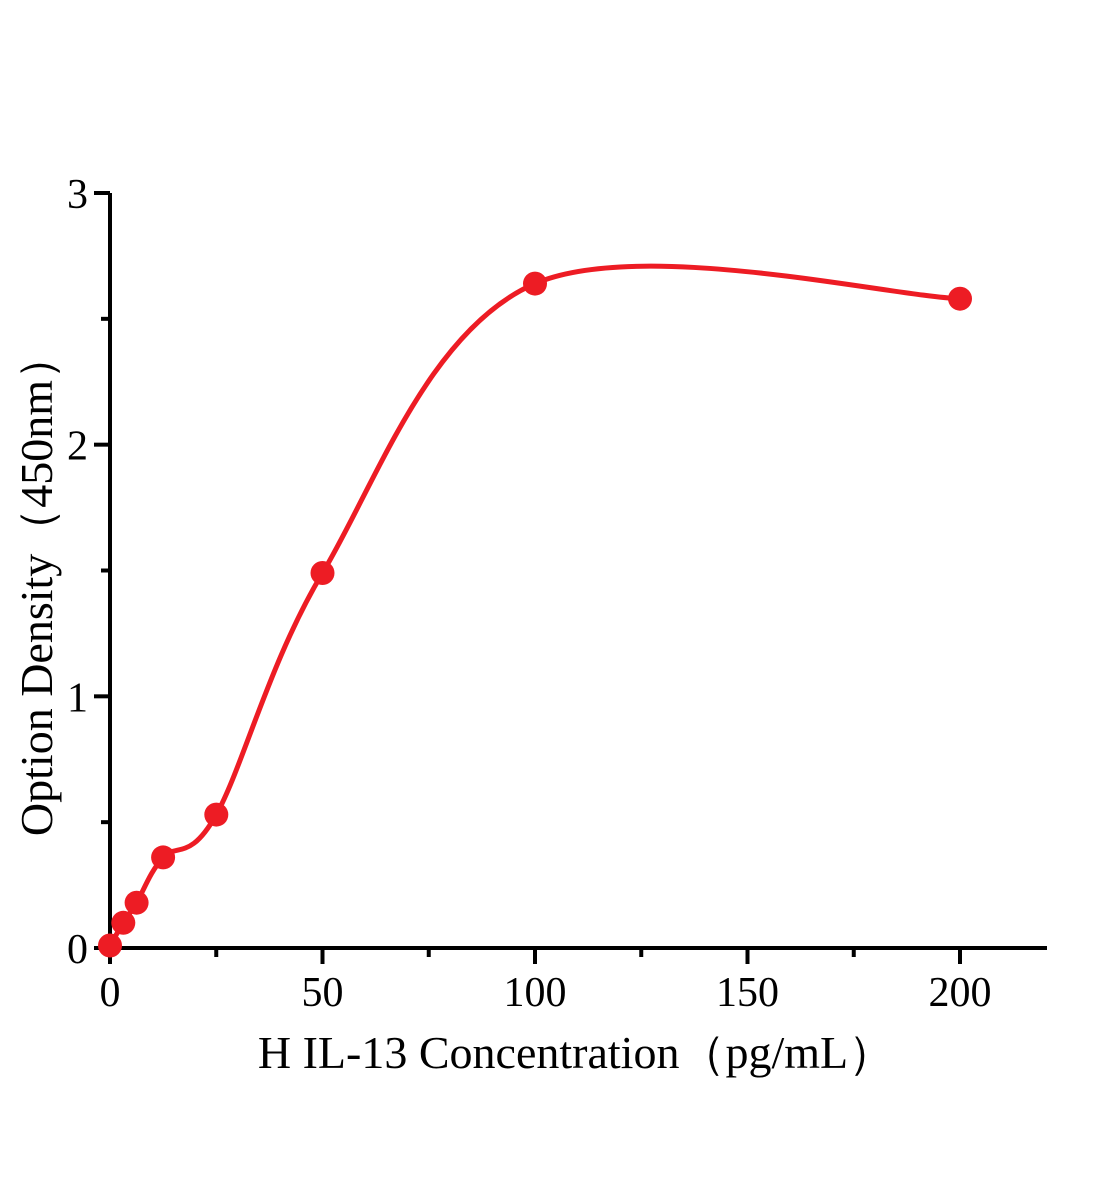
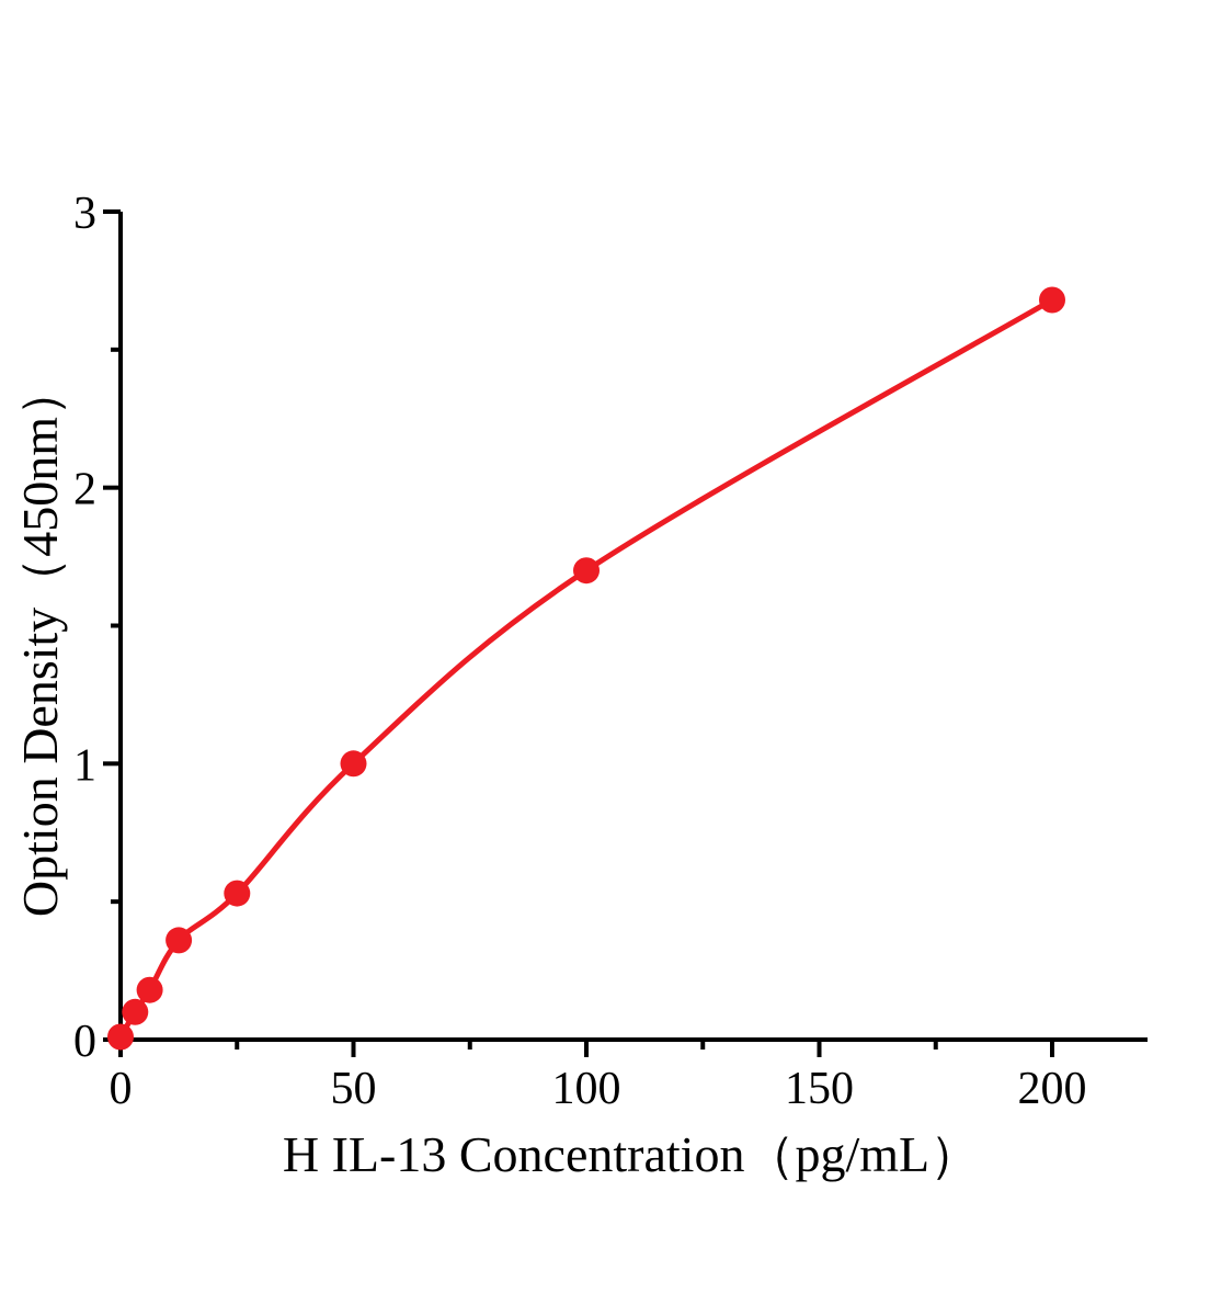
50: 1.49 -> 1.00
100: 2.64 -> 1.70
200: 2.58 -> 2.68
